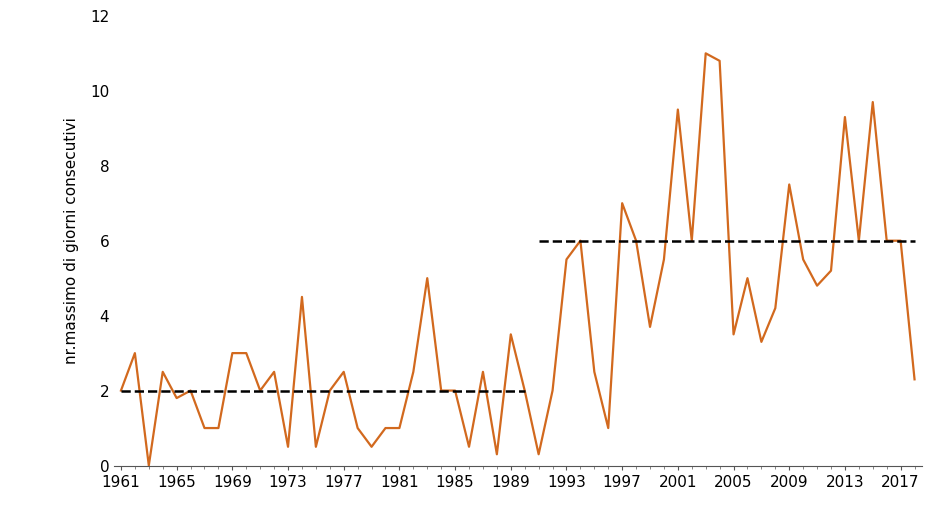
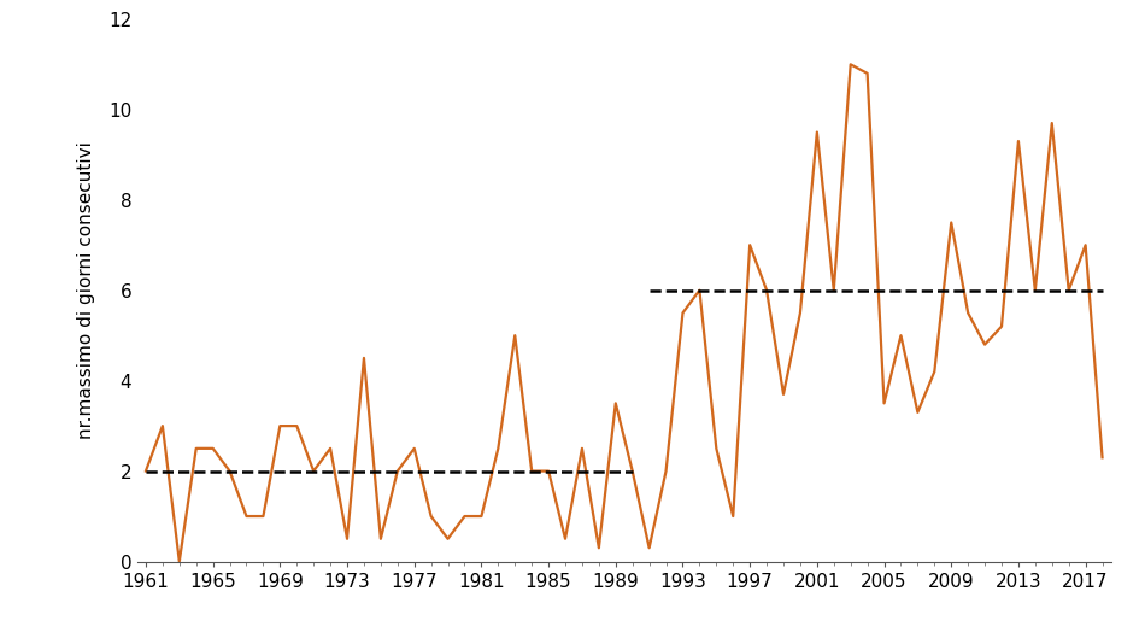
1965: 1.8 -> 2.5
2017: 6.0 -> 7.0
